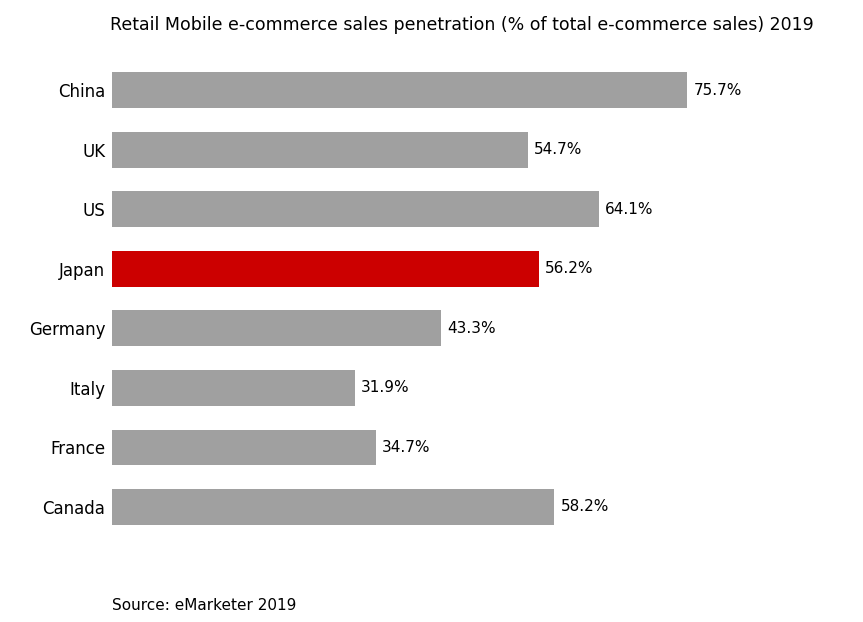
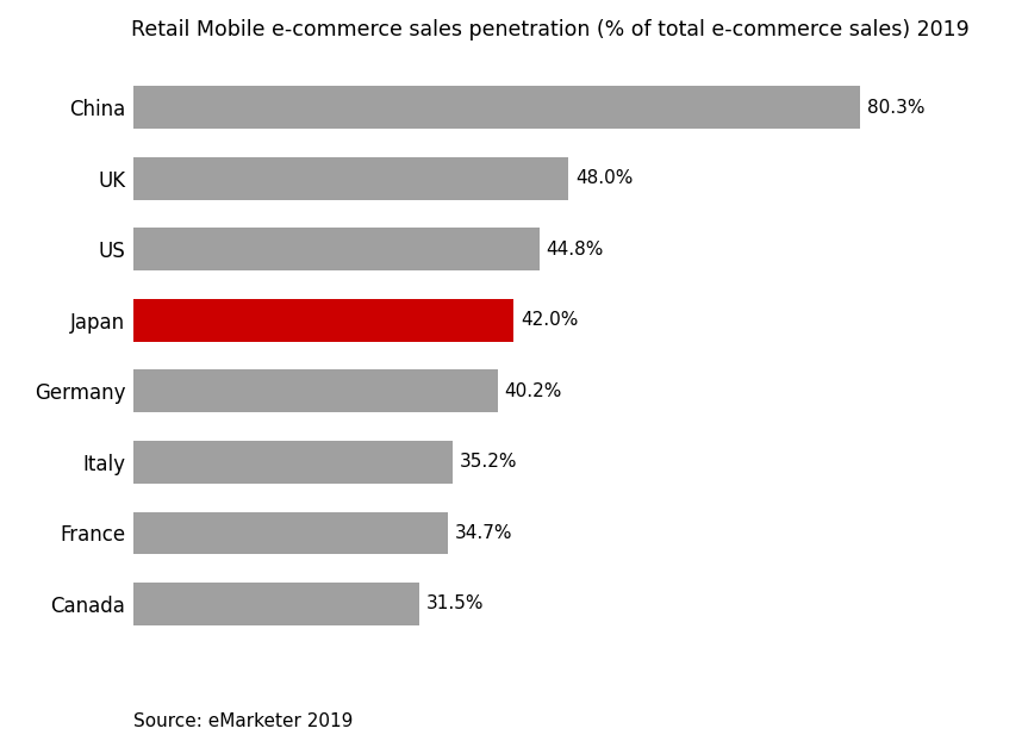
China: 75.7% -> 80.3%
UK: 54.7% -> 48.0%
US: 64.1% -> 44.8%
Japan: 56.2% -> 42.0%
Germany: 43.3% -> 40.2%
Italy: 31.9% -> 35.2%
Canada: 58.2% -> 31.5%
